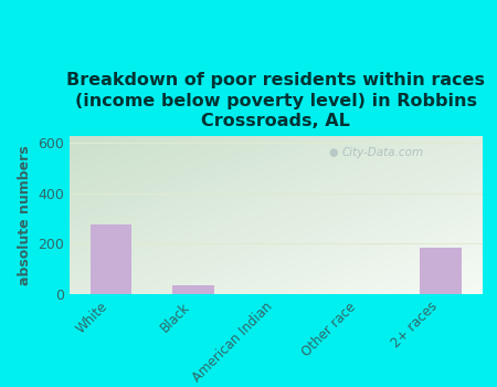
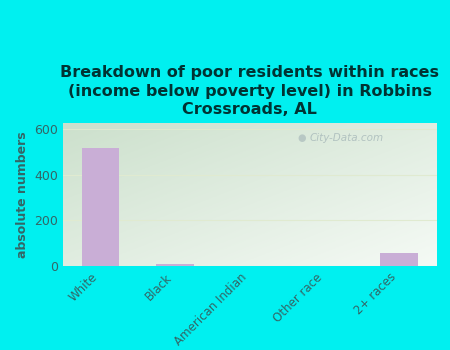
White: 275 -> 520
Black: 35 -> 10
2+ races: 185 -> 55
